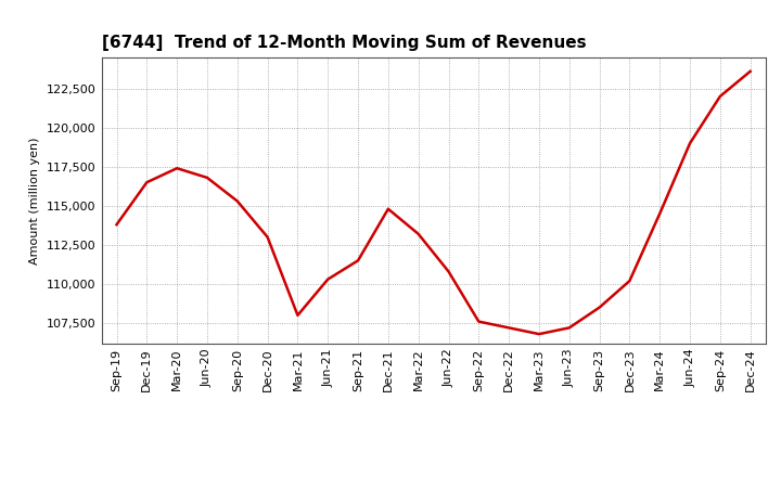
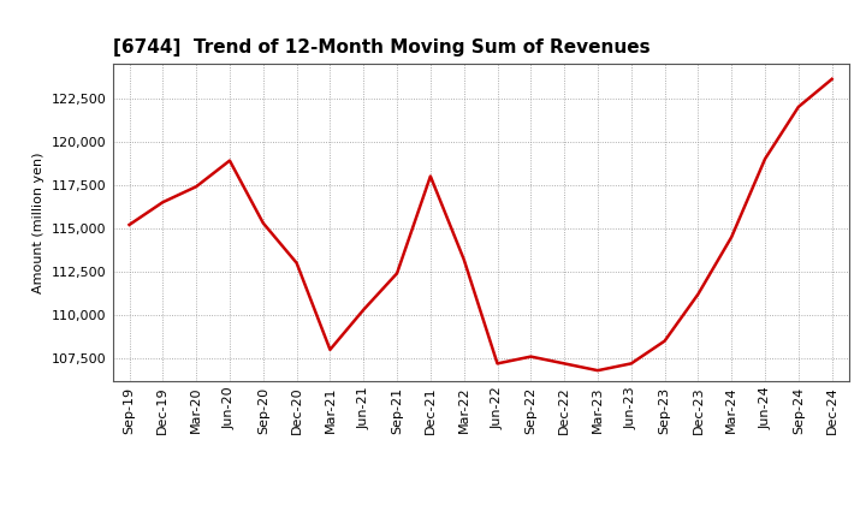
Sep-19: 113,800 -> 115,200
Jun-20: 116,800 -> 118,900
Sep-21: 111,500 -> 112,400
Dec-21: 114,800 -> 118,000
Jun-22: 110,800 -> 107,200
Dec-23: 110,200 -> 111,200
